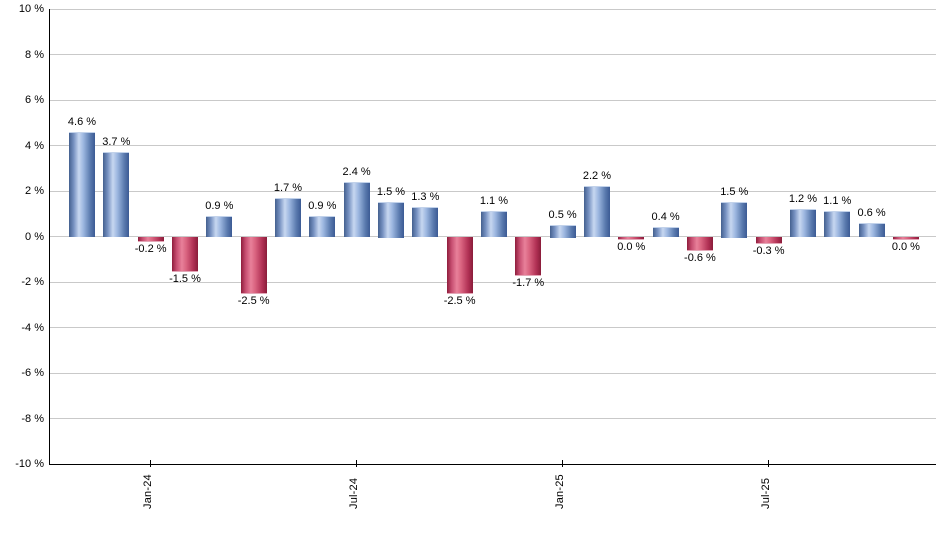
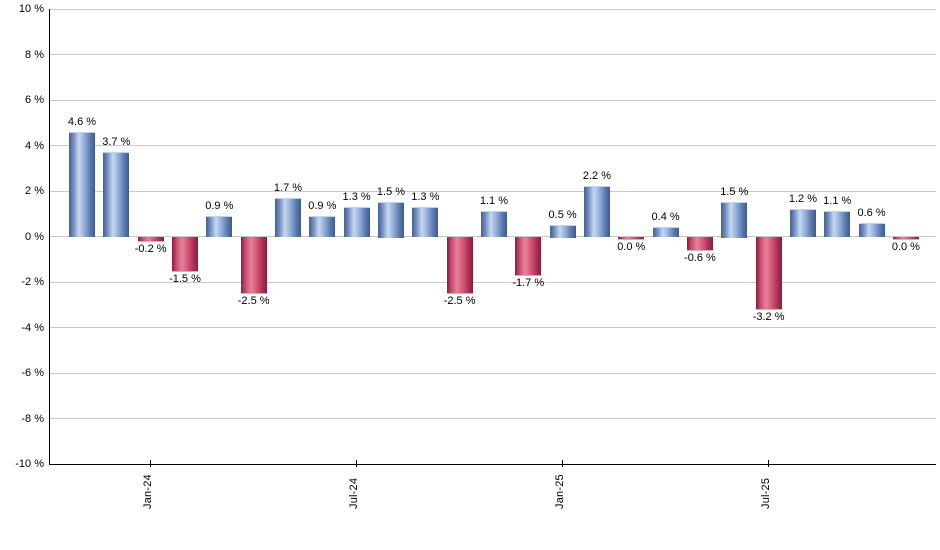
Jul-24: 2.4 -> 1.3
Jul-25: -0.3 -> -3.2
